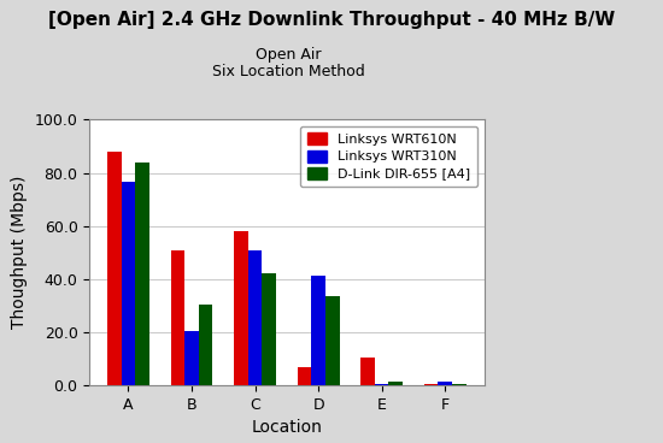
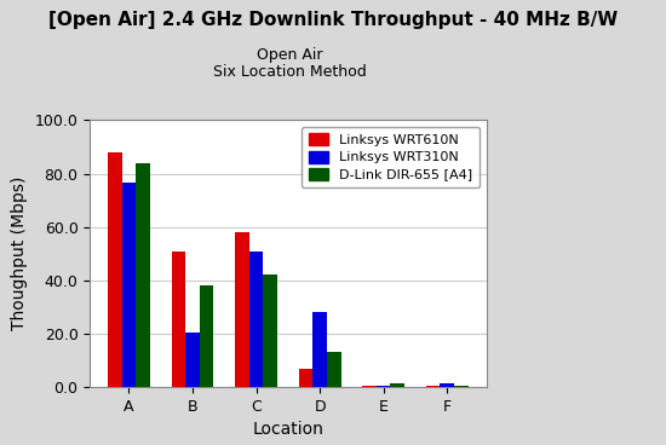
D-Link DIR-655 [A4]/B: 30.5 -> 38.0
Linksys WRT310N/D: 41.5 -> 28.0
D-Link DIR-655 [A4]/D: 33.5 -> 13.0
Linksys WRT610N/E: 10.5 -> 0.3
